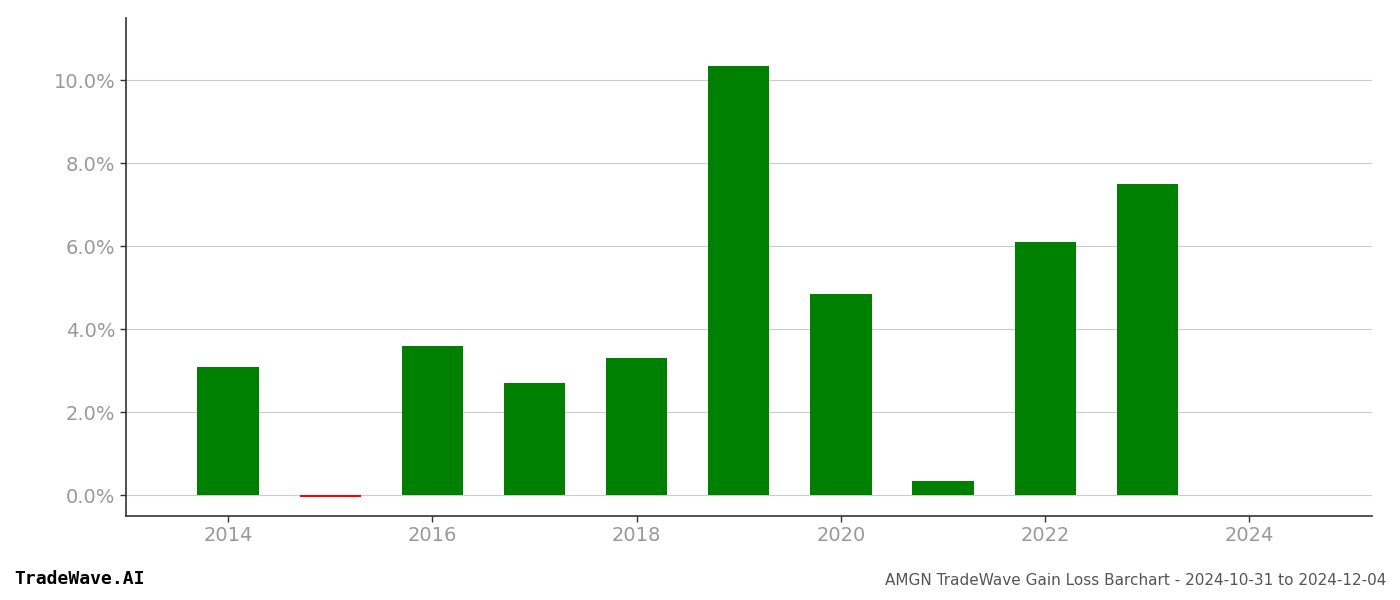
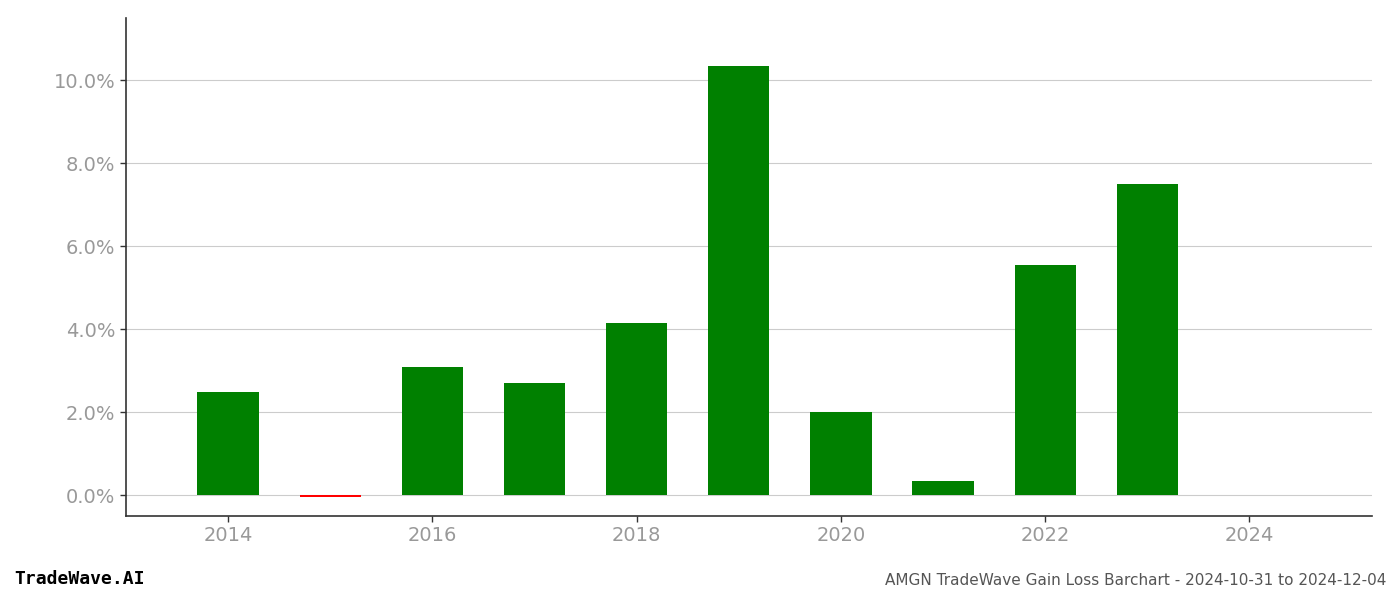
2014: 3.10% -> 2.50%
2016: 3.60% -> 3.10%
2018: 3.30% -> 4.15%
2020: 4.85% -> 2.00%
2022: 6.10% -> 5.55%
